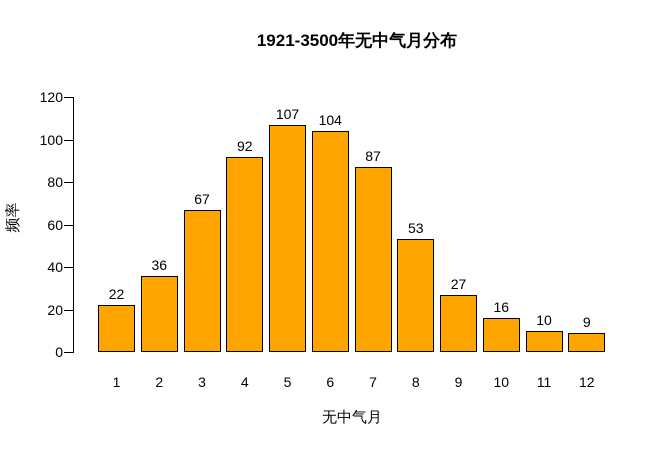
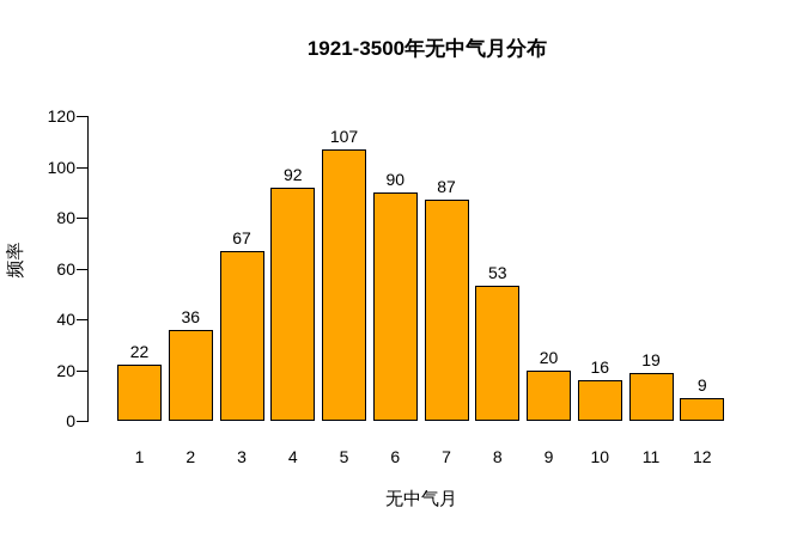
6: 104 -> 90
9: 27 -> 20
11: 10 -> 19
